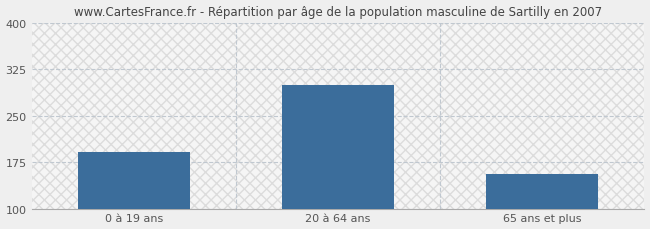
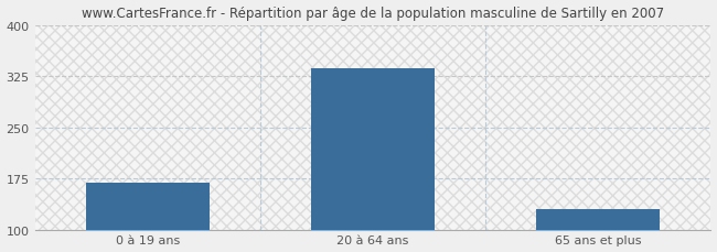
0 à 19 ans: 192 -> 168
20 à 64 ans: 300 -> 337
65 ans et plus: 156 -> 130
